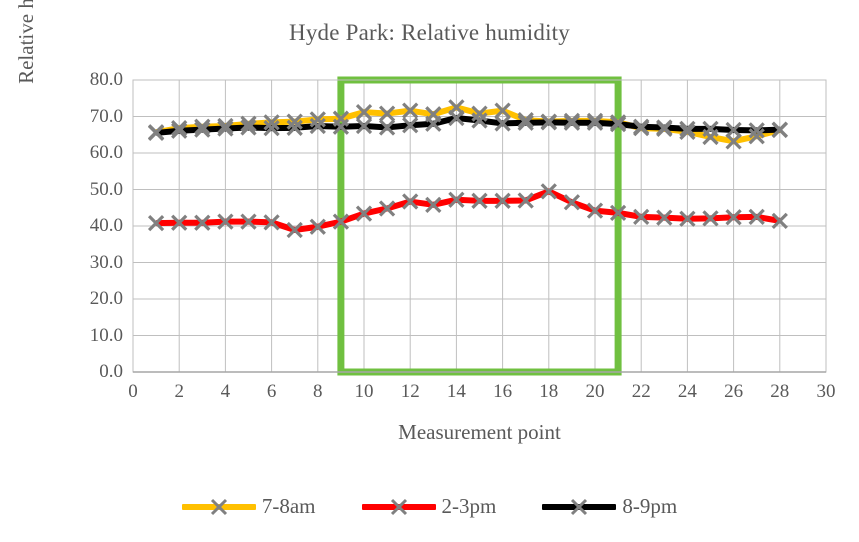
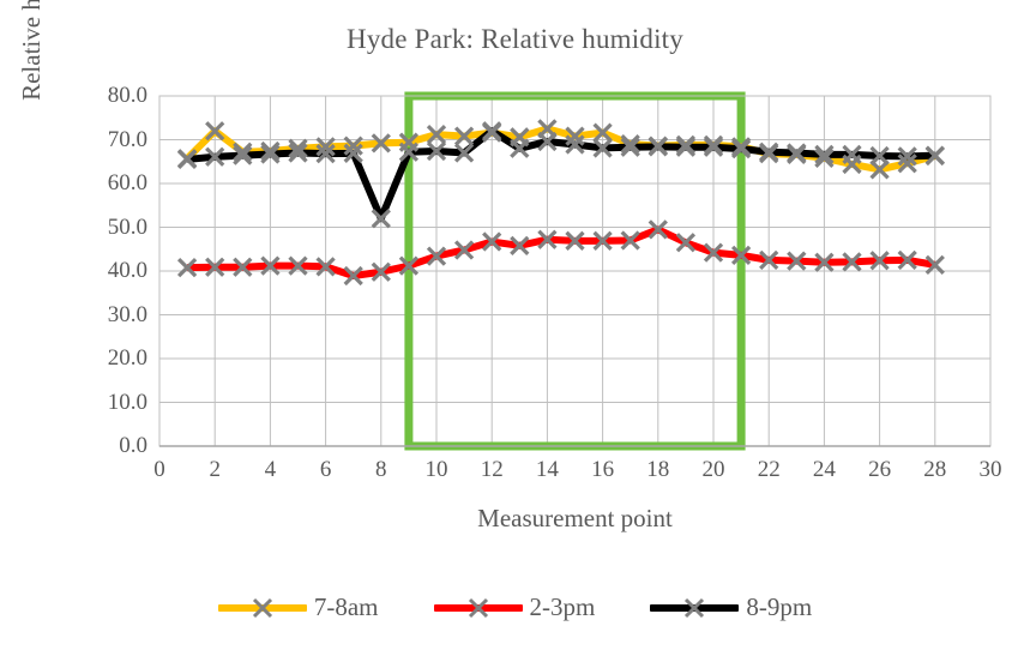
7-8am/2: 67 -> 72
8-9pm/8: 67 -> 52
8-9pm/12: 68 -> 72
